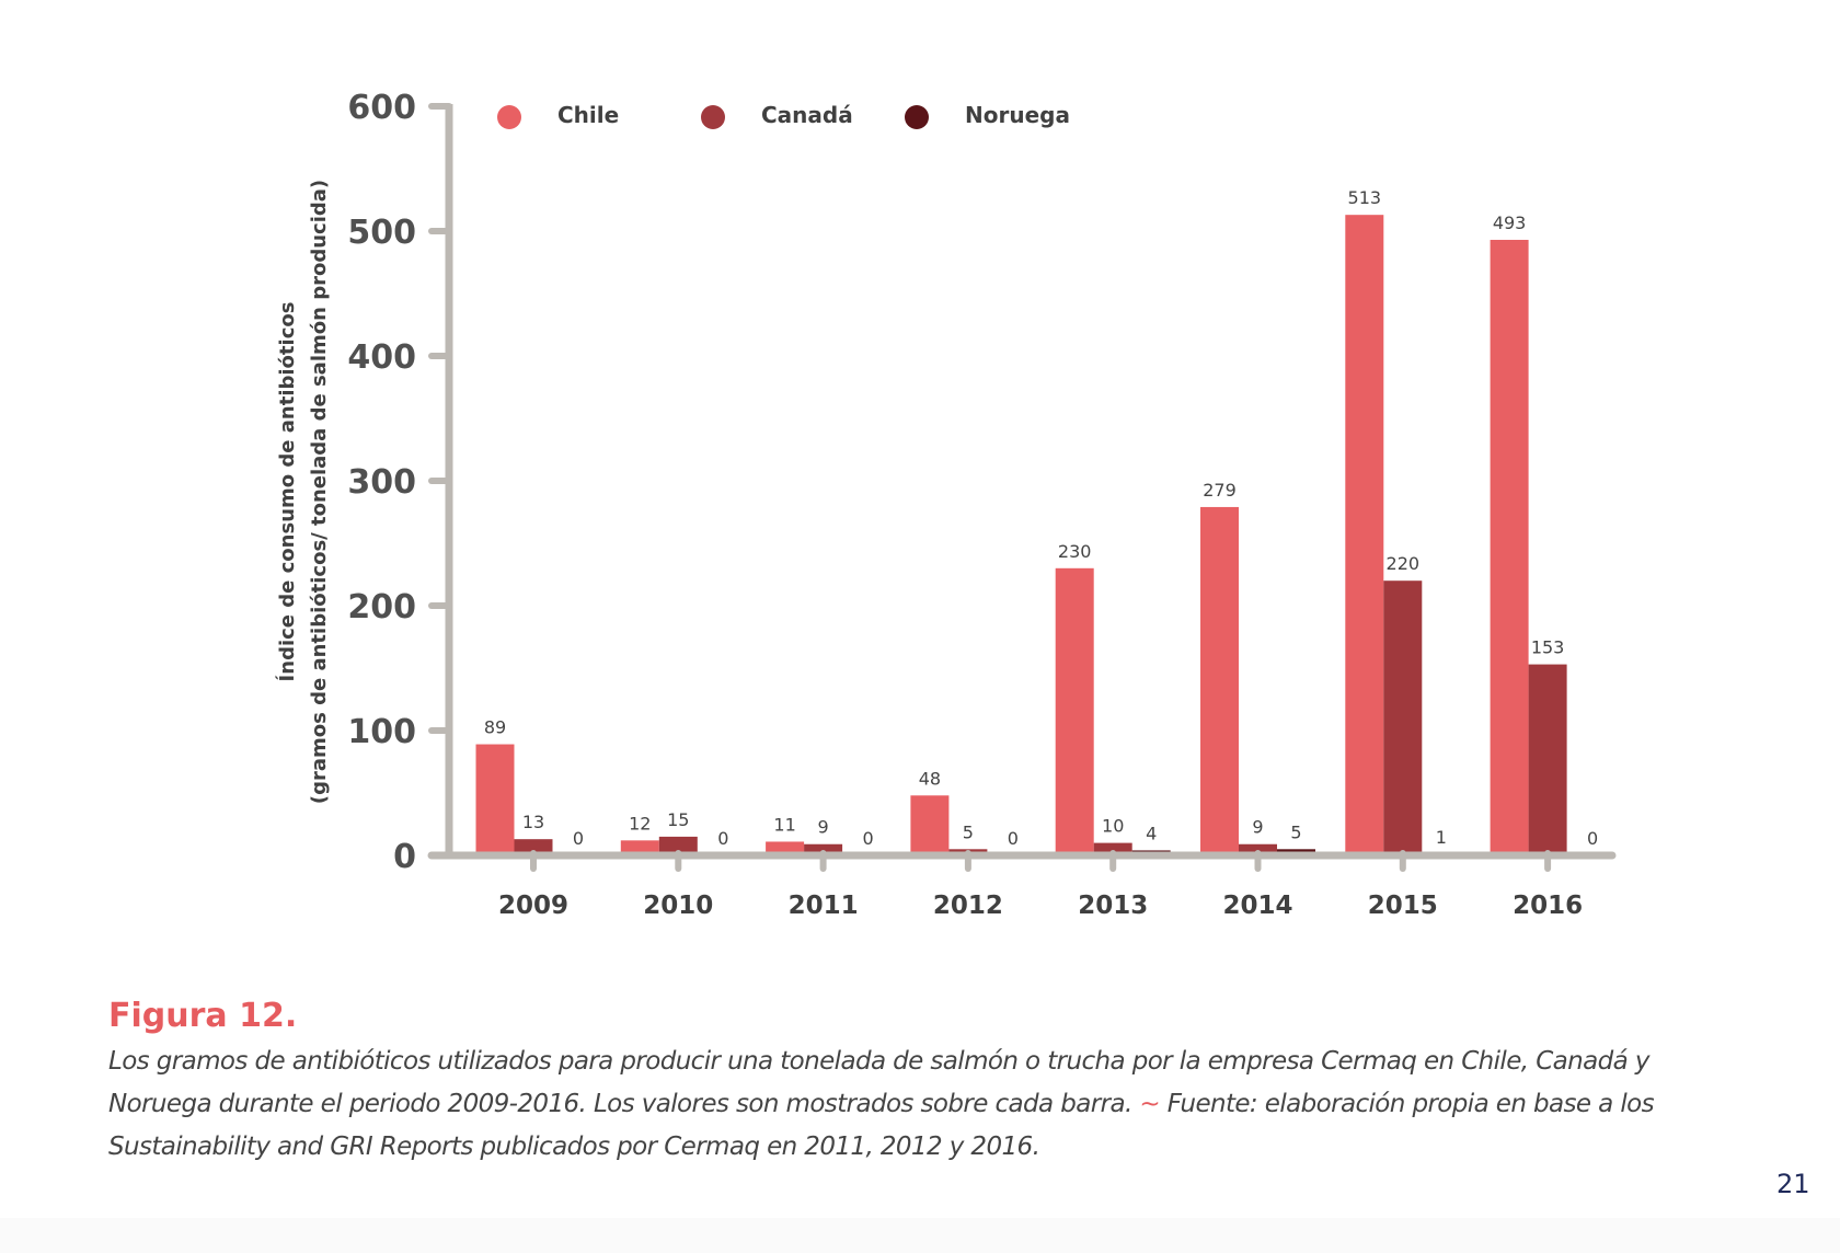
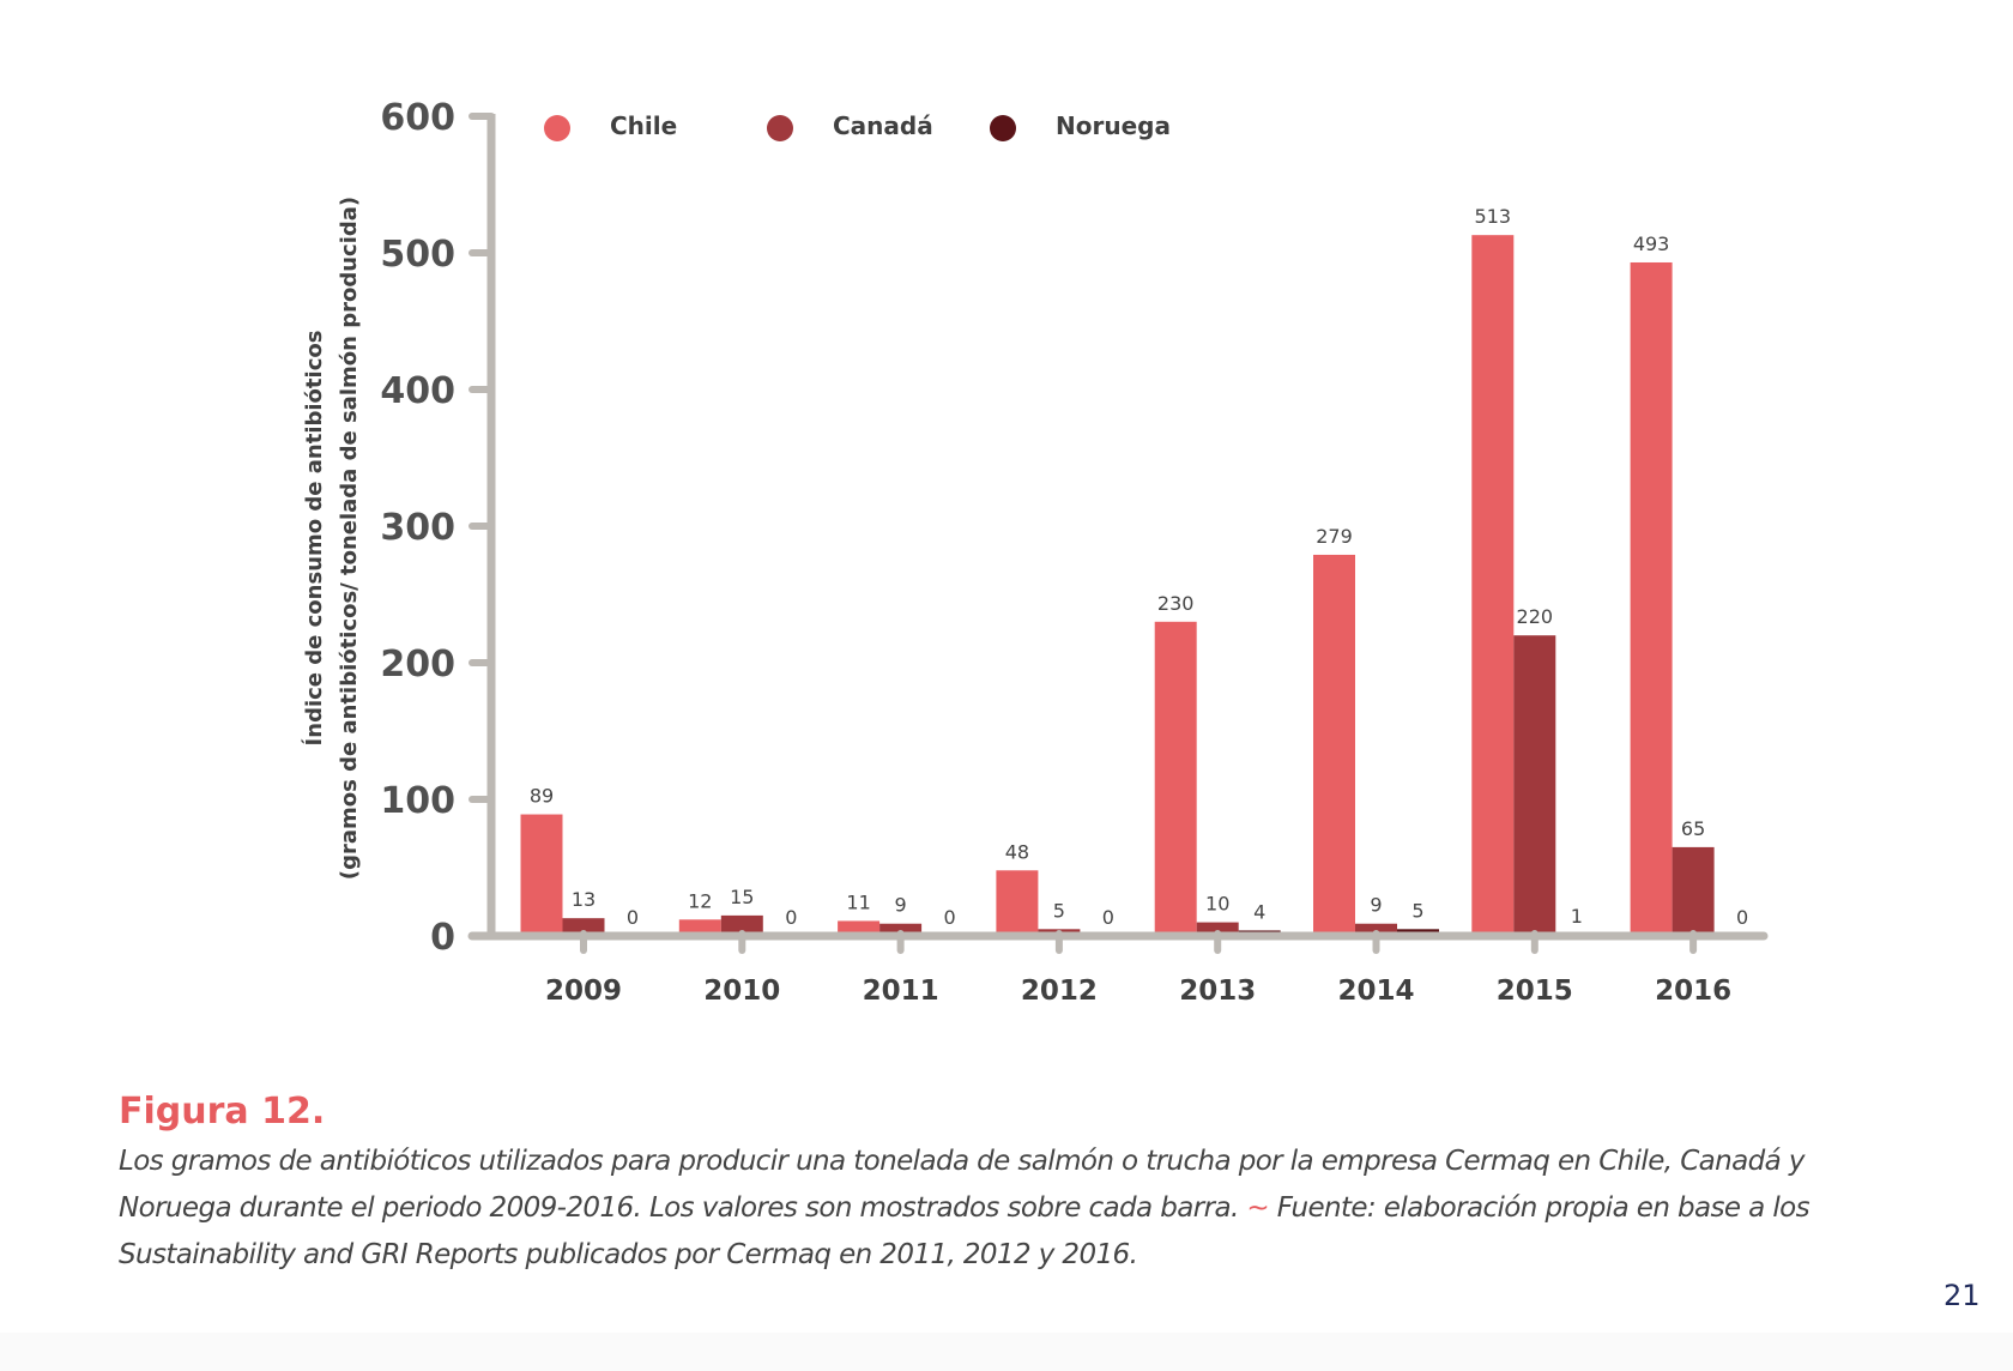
Canadá/2016: 153 -> 65
